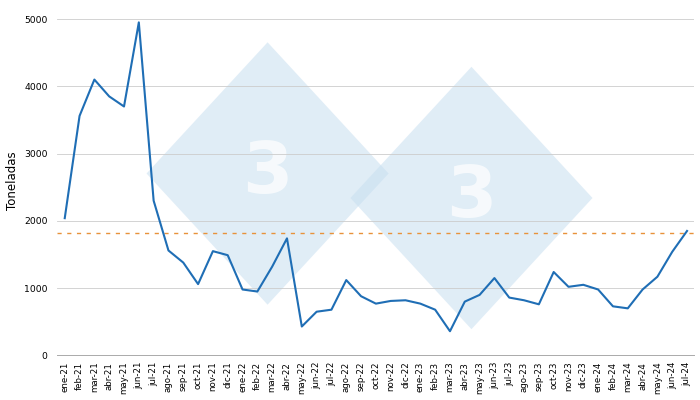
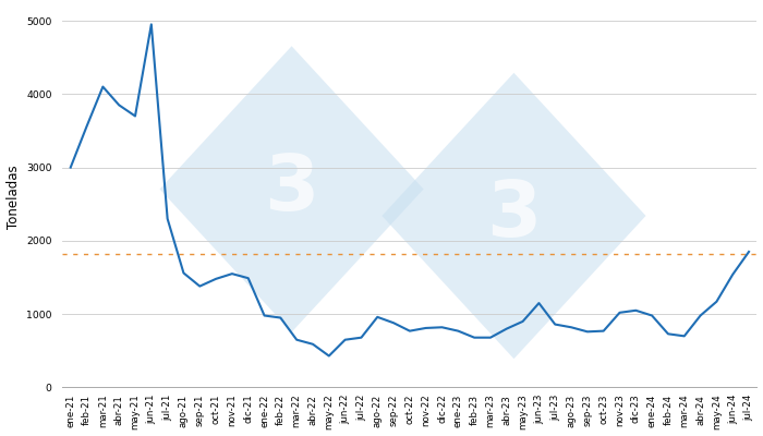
ene-21: 2040 -> 3000
oct-21: 1060 -> 1480
mar-22: 1320 -> 650
abr-22: 1740 -> 590
ago-22: 1120 -> 960
mar-23: 360 -> 680
oct-23: 1240 -> 770
